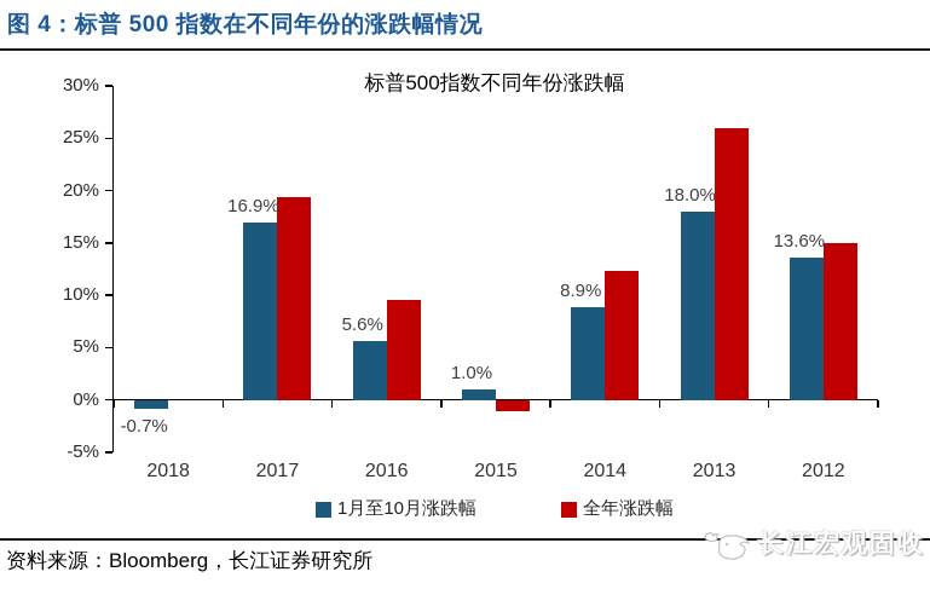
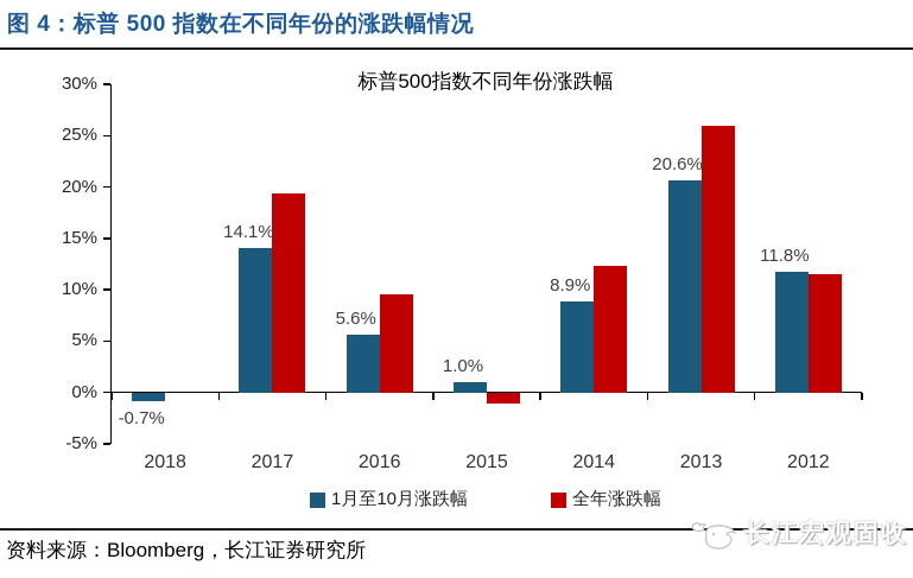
1月至10月涨跌幅/2017: 16.9% -> 14.1%
1月至10月涨跌幅/2013: 18.0% -> 20.6%
1月至10月涨跌幅/2012: 13.6% -> 11.8%
全年涨跌幅/2012: 15% -> 12%
